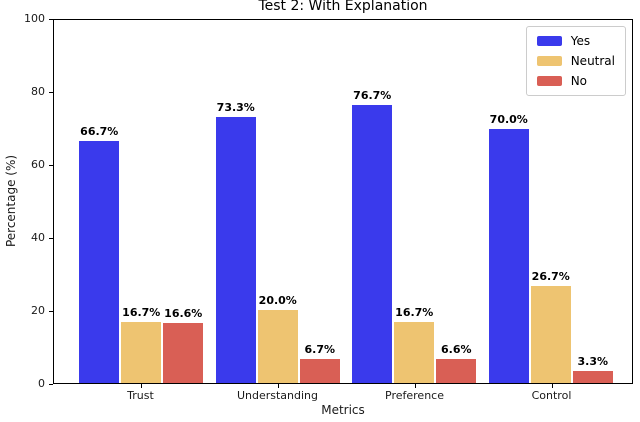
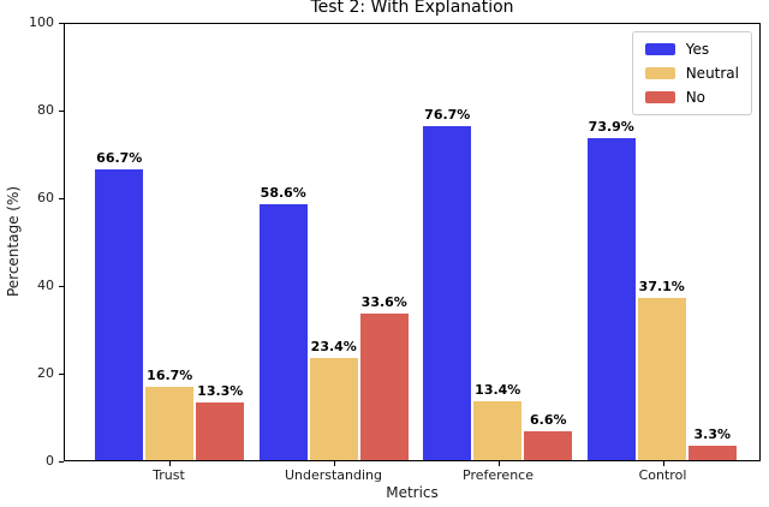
No/Trust: 16.6% -> 13.3%
Yes/Understanding: 73.3% -> 58.6%
Neutral/Understanding: 20.0% -> 23.4%
No/Understanding: 6.7% -> 33.6%
Neutral/Preference: 16.7% -> 13.4%
Yes/Control: 70.0% -> 73.9%
Neutral/Control: 26.7% -> 37.1%
